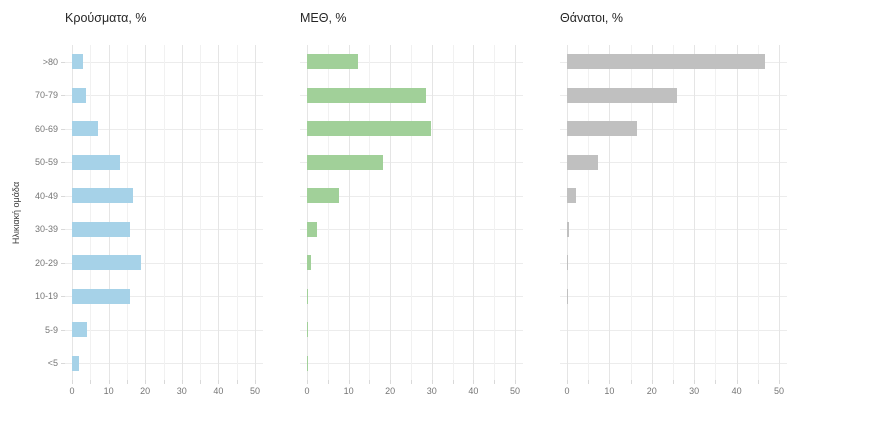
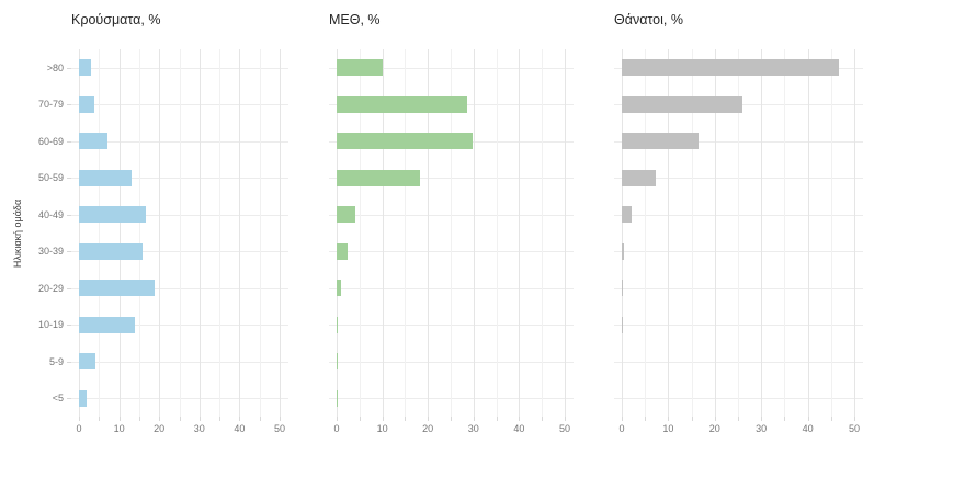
ΜΕΘ, %/>80: 12 -> 10
ΜΕΘ, %/40-49: 8 -> 4
Κρούσματα, %/10-19: 16 -> 14
